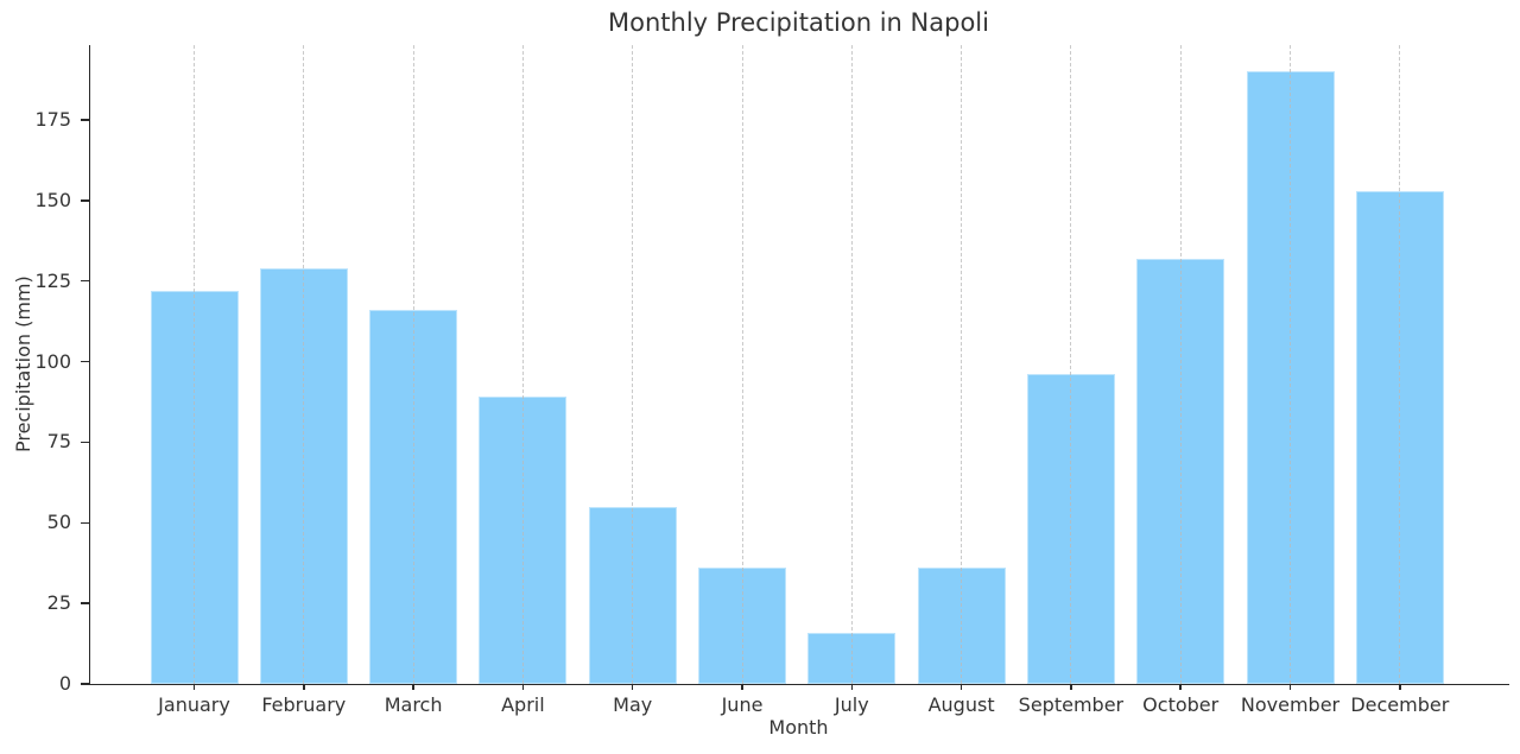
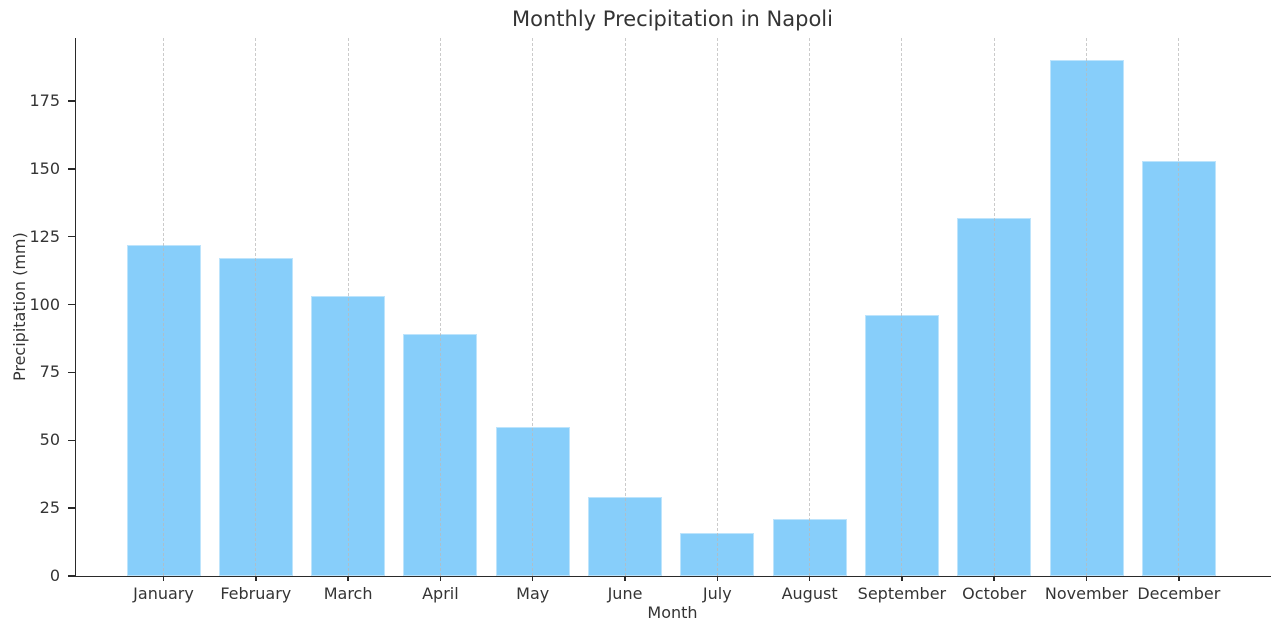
February: 129 -> 117
March: 116 -> 103
June: 36 -> 29
August: 36 -> 21
